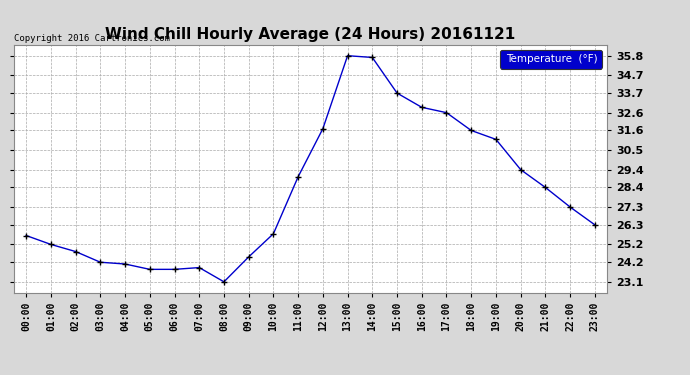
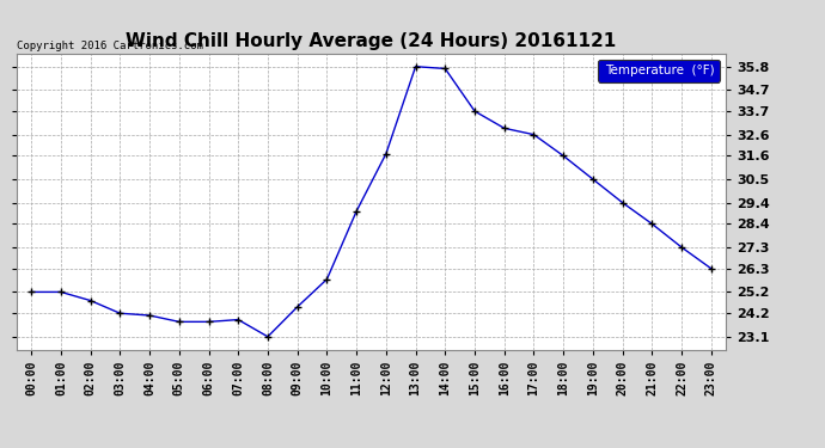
00:00: 25.7 -> 25.2
19:00: 31.1 -> 30.5
